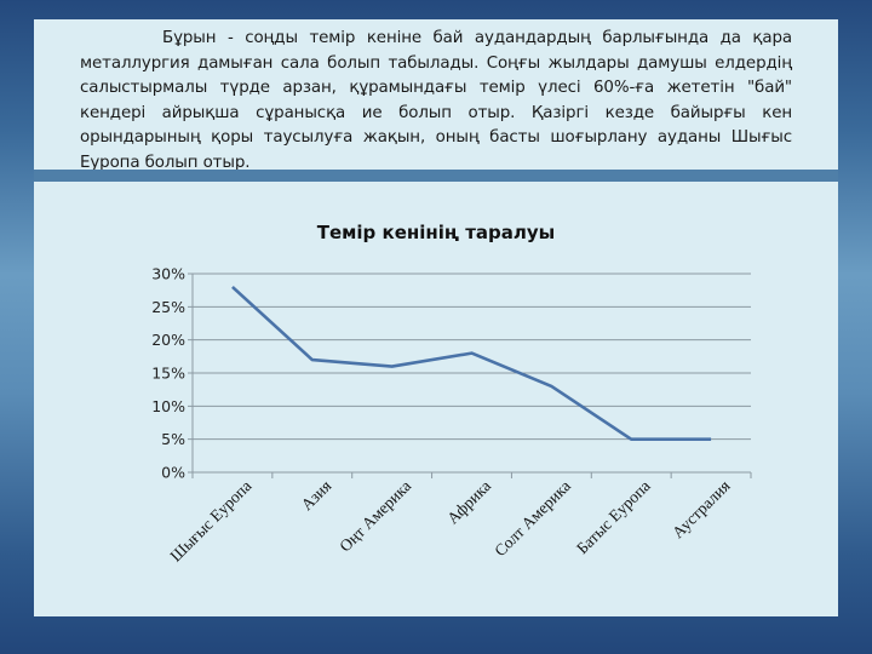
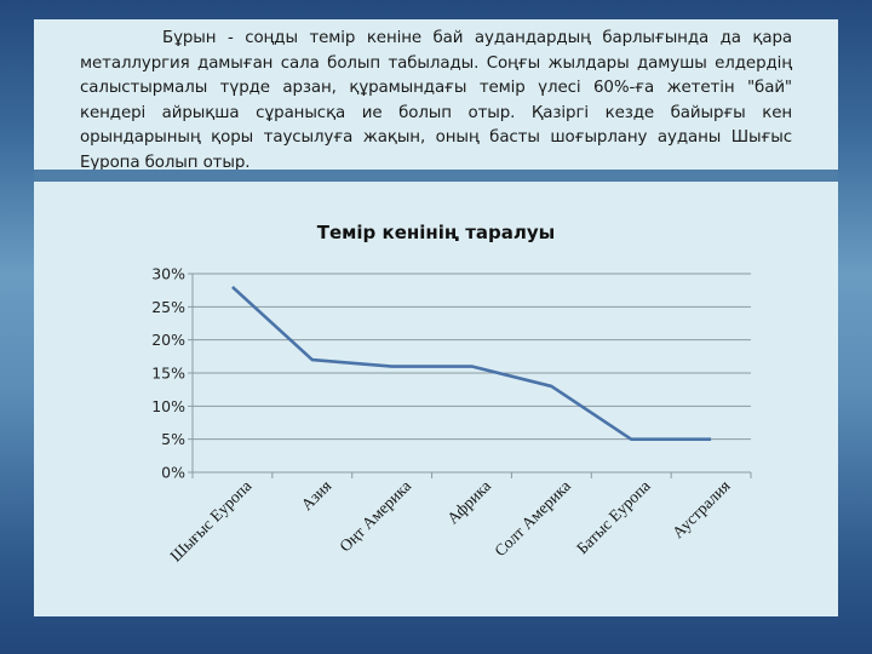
Африка: 18% -> 16%
